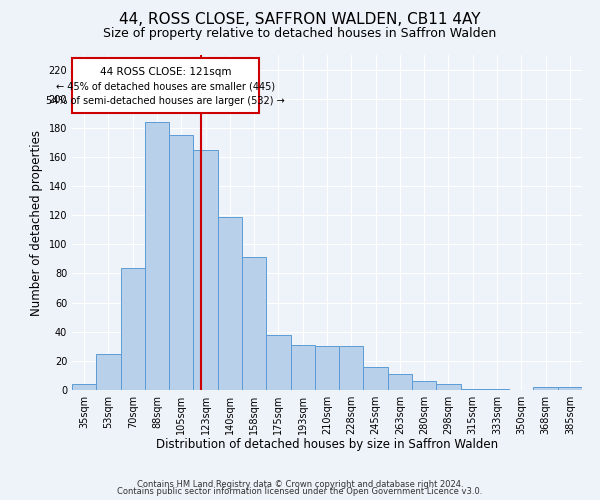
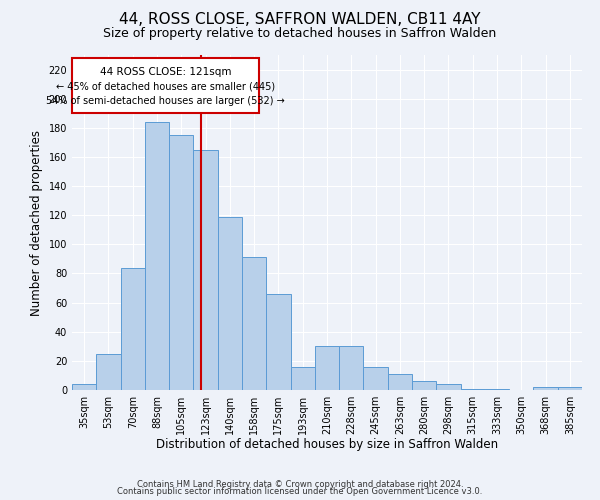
175sqm: 38 -> 66
193sqm: 31 -> 16
